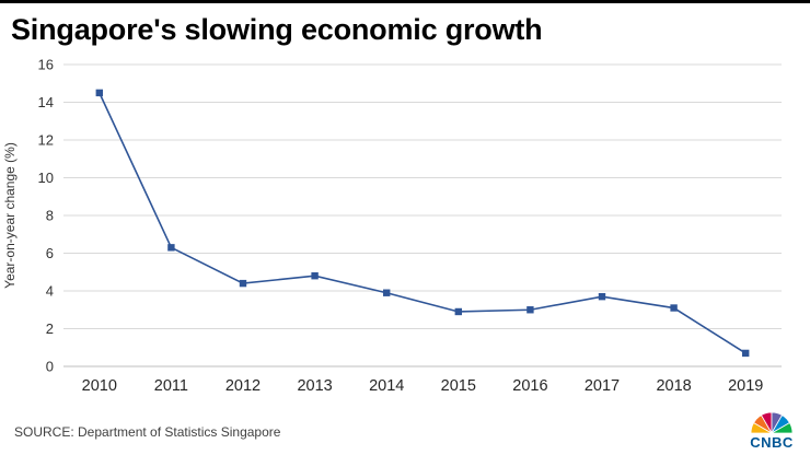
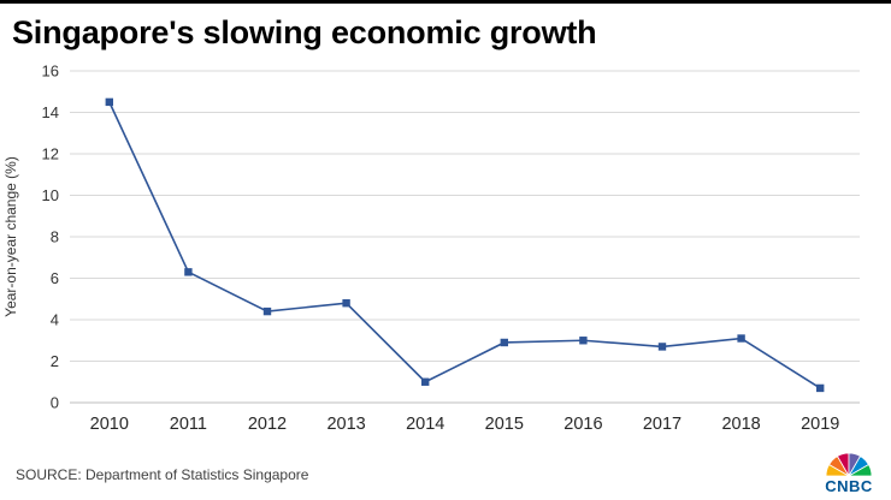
2014: 3.9 -> 1.0
2017: 3.7 -> 2.7
